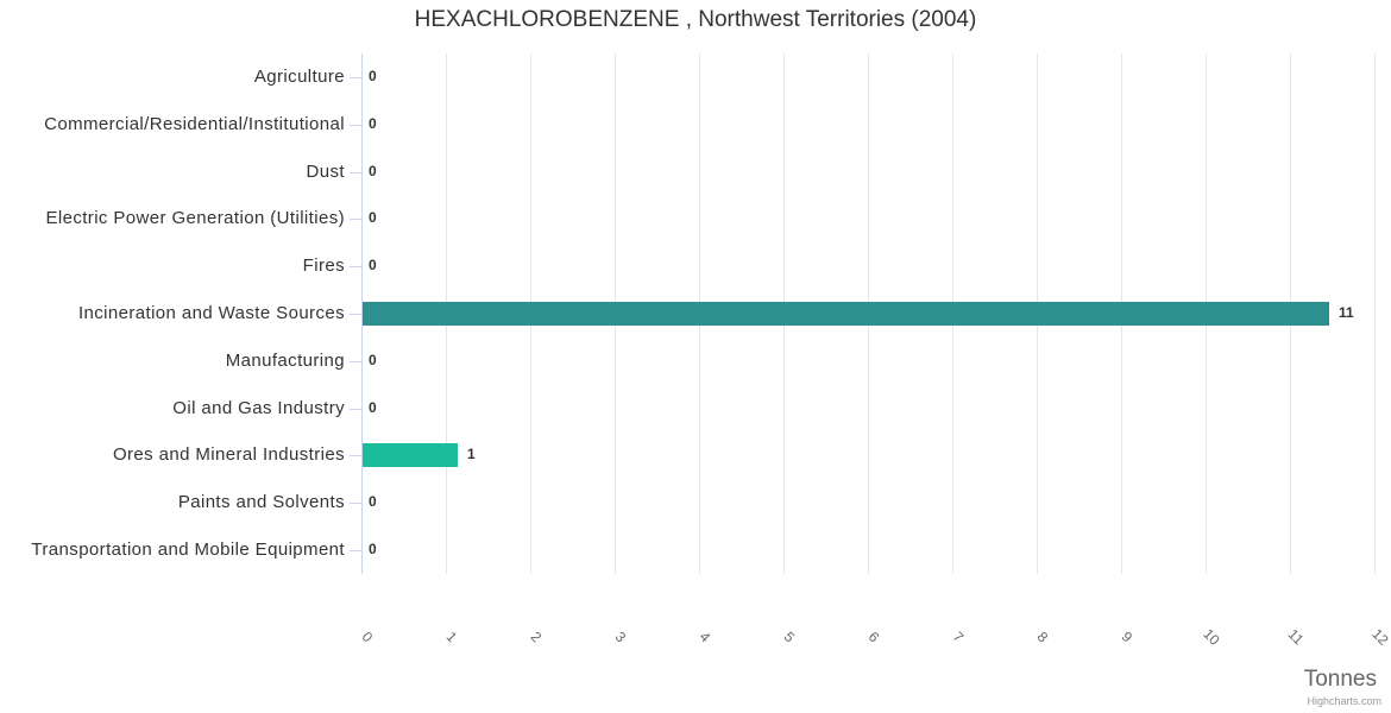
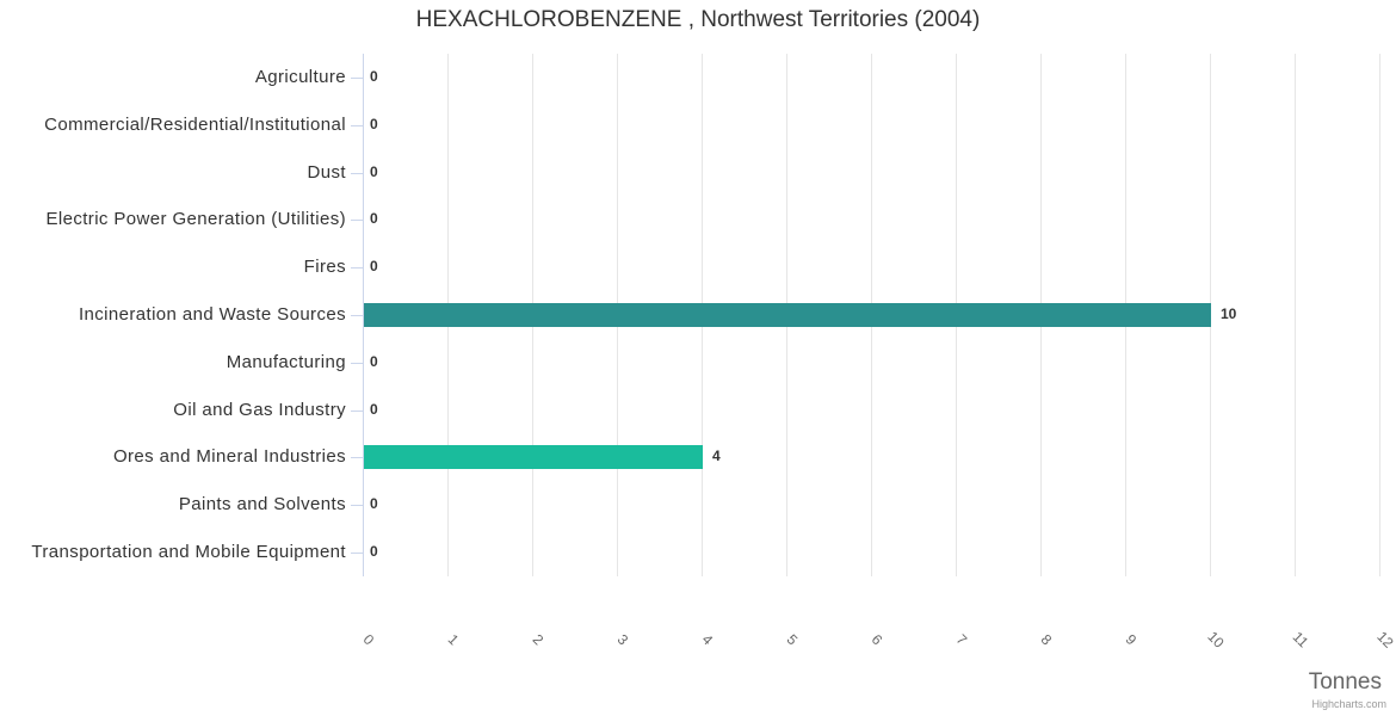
Incineration and Waste Sources: 11 -> 10
Ores and Mineral Industries: 1 -> 4
